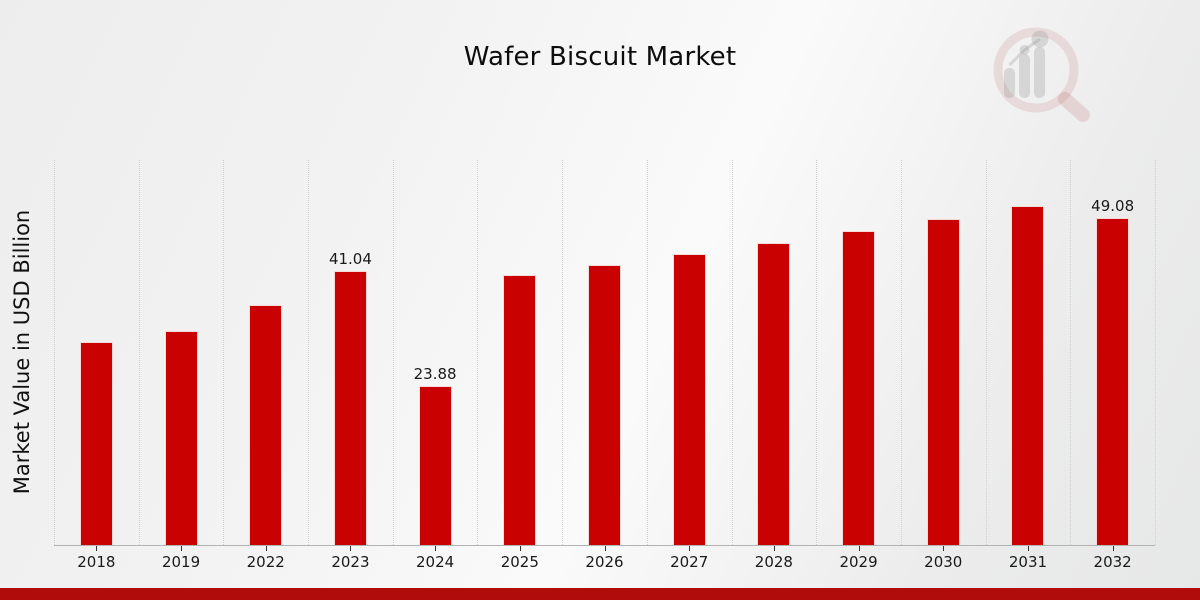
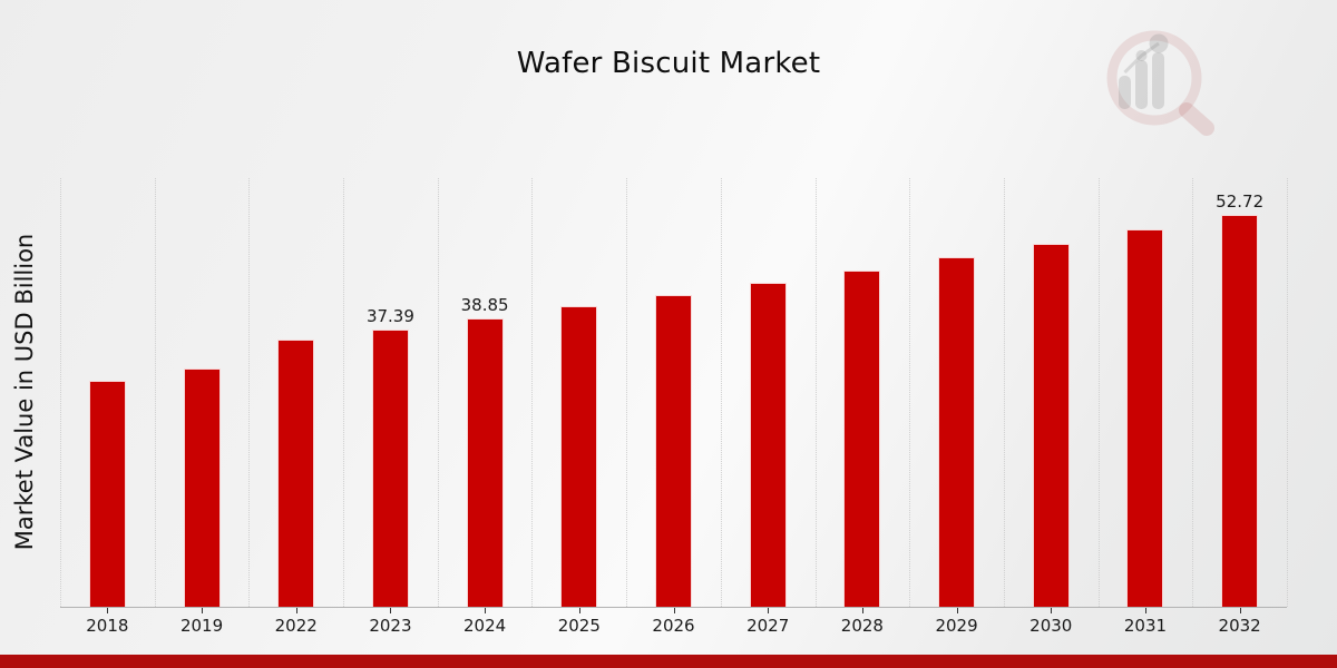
2023: 41.04 -> 37.39
2024: 23.88 -> 38.85
2032: 49.08 -> 52.72
